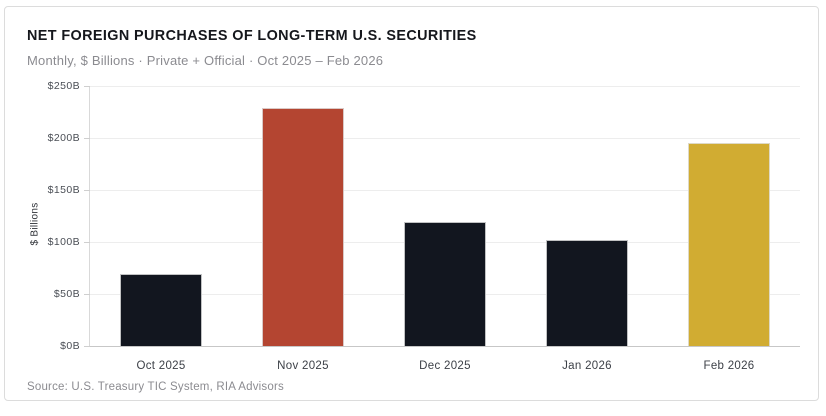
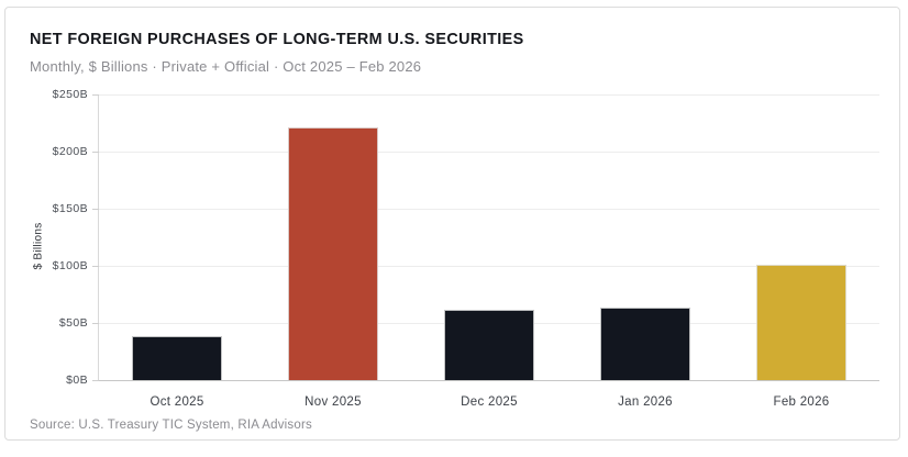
Oct 2025: $69B -> $38B
Nov 2025: $229B -> $221B
Dec 2025: $119B -> $62B
Jan 2026: $102B -> $63B
Feb 2026: $195B -> $101B
